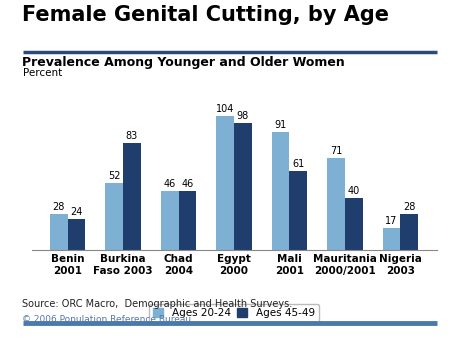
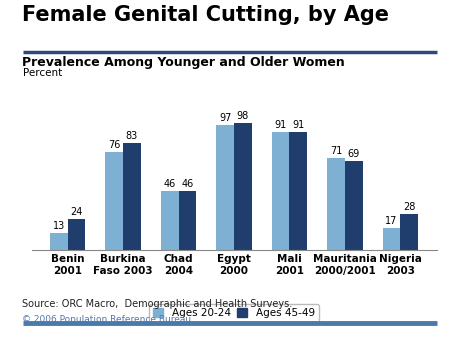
Ages 20-24/Benin 2001: 28 -> 13
Ages 20-24/Burkina Faso 2003: 52 -> 76
Ages 20-24/Egypt 2000: 104 -> 97
Ages 45-49/Mali 2001: 61 -> 91
Ages 45-49/Mauritania 2000/2001: 40 -> 69
